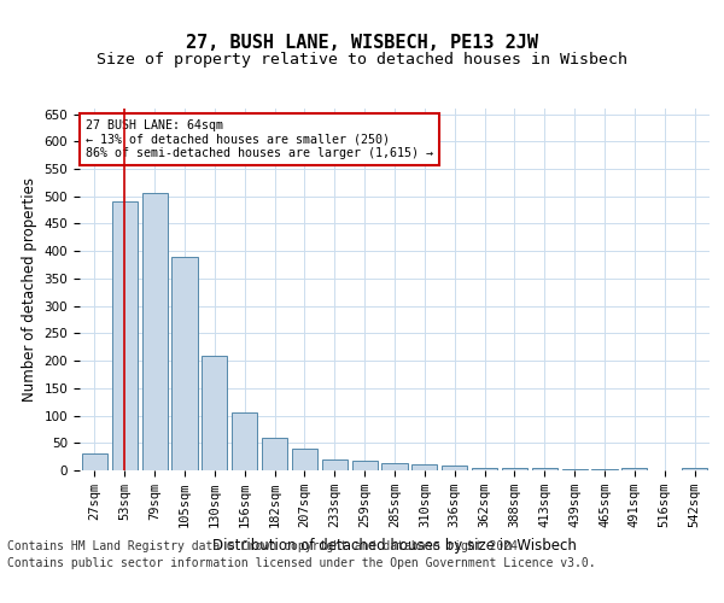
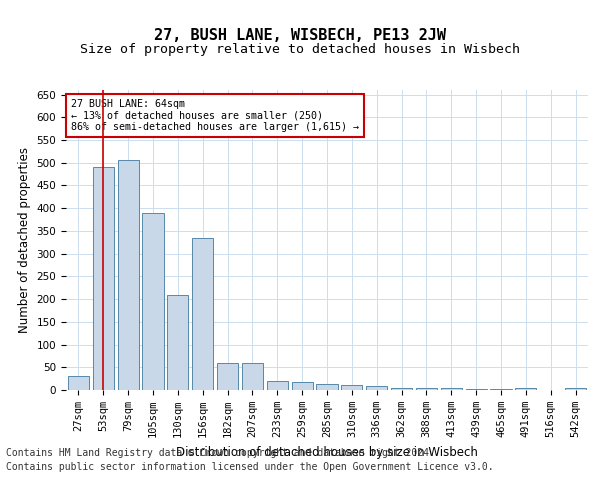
156sqm: 105 -> 335
207sqm: 40 -> 60
